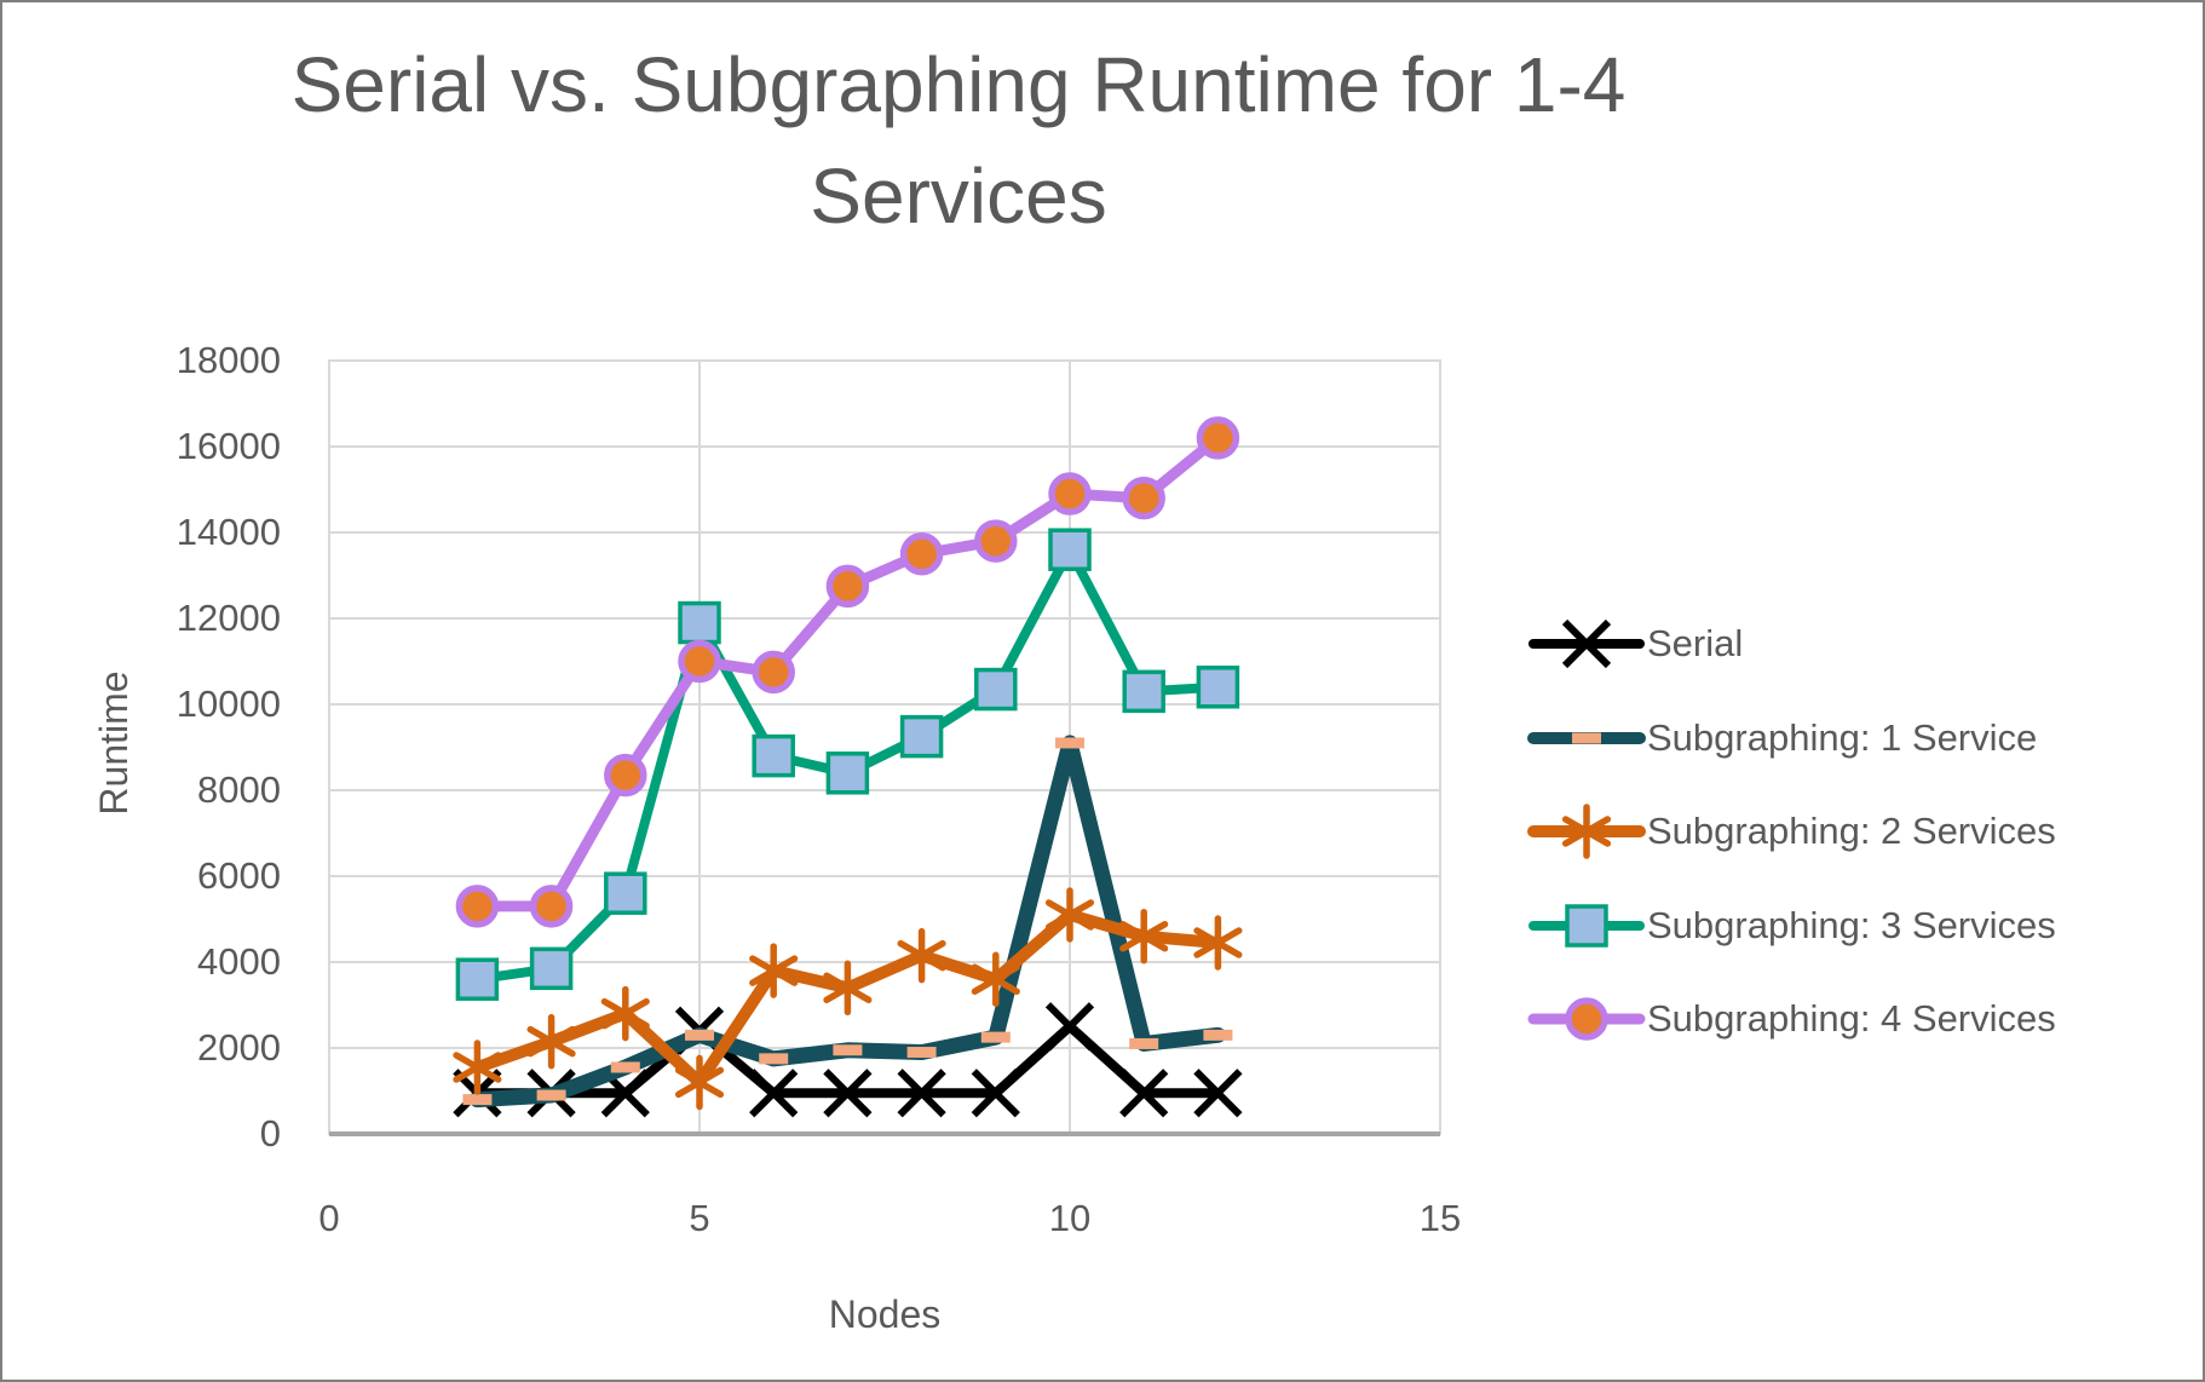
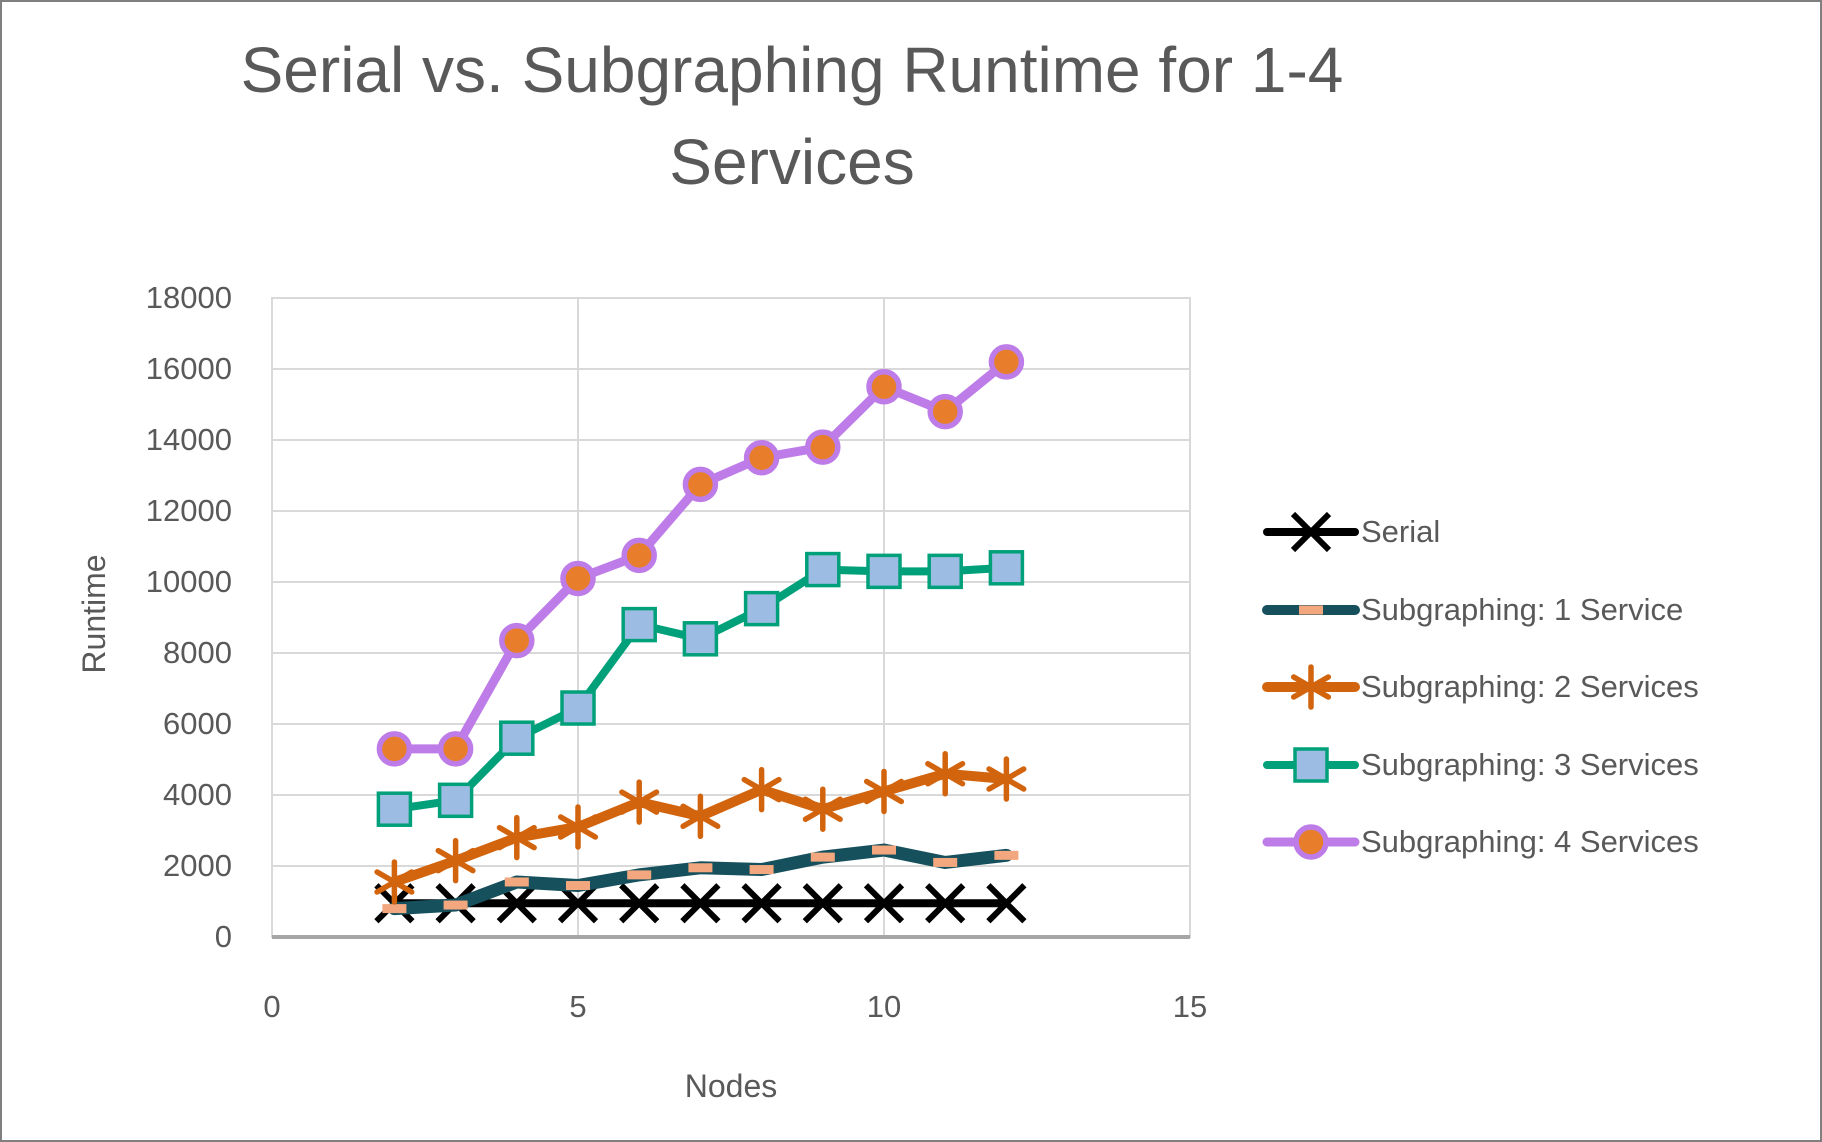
Serial/5: 2400 -> 1000
Subgraphing: 1 Service/5: 2300 -> 1400
Subgraphing: 2 Services/5: 1200 -> 3100
Subgraphing: 3 Services/5: 11900 -> 6400
Subgraphing: 4 Services/5: 11000 -> 10100
Serial/10: 2500 -> 1000
Subgraphing: 1 Service/10: 9100 -> 2400
Subgraphing: 2 Services/10: 5100 -> 4100
Subgraphing: 3 Services/10: 13600 -> 10300
Subgraphing: 4 Services/10: 14900 -> 15500
